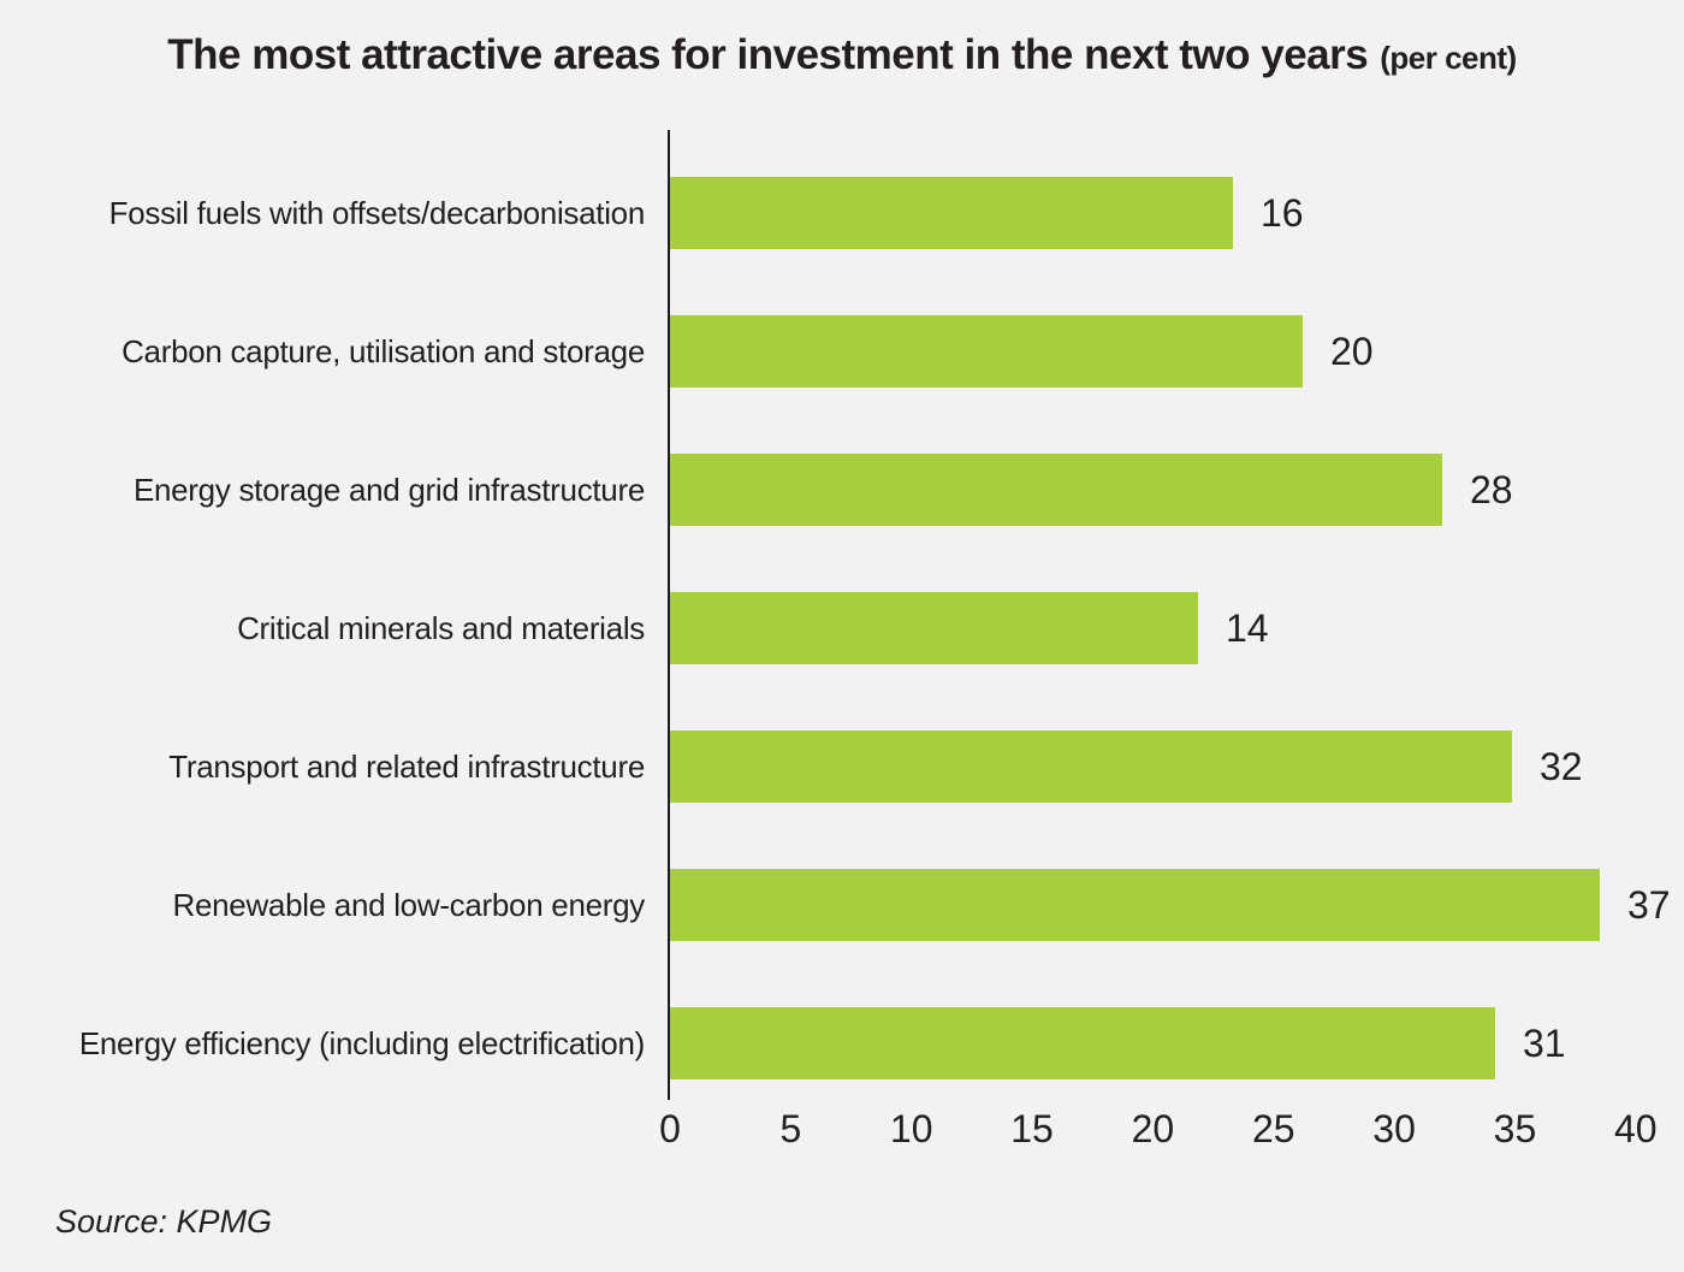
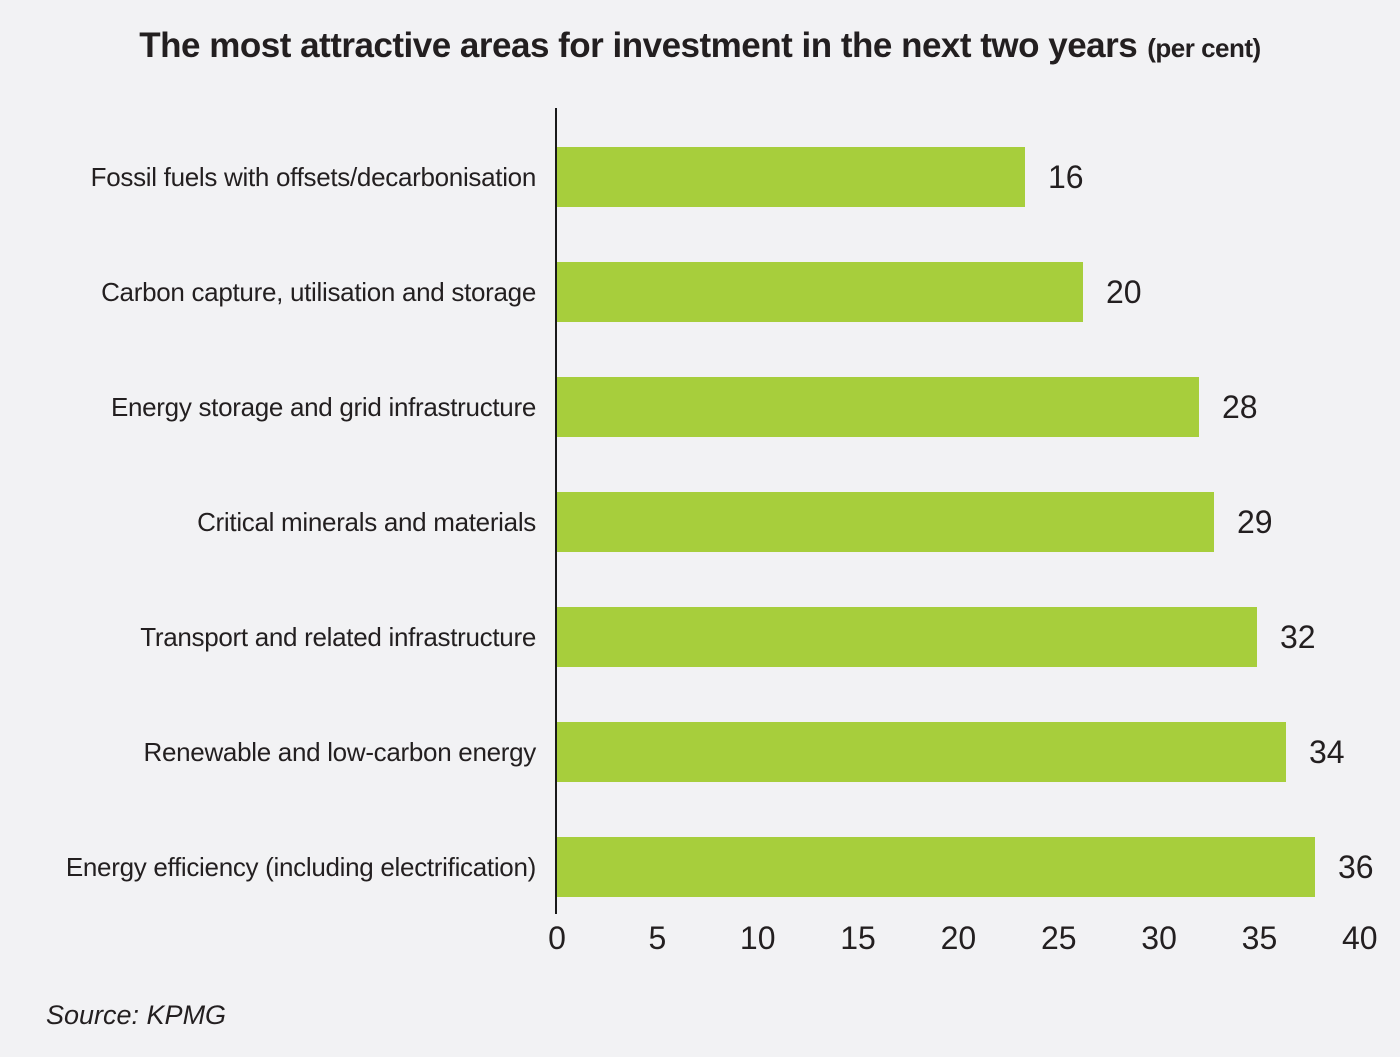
Critical minerals and materials: 14 -> 29
Renewable and low-carbon energy: 37 -> 34
Energy efficiency (including electrification): 31 -> 36
